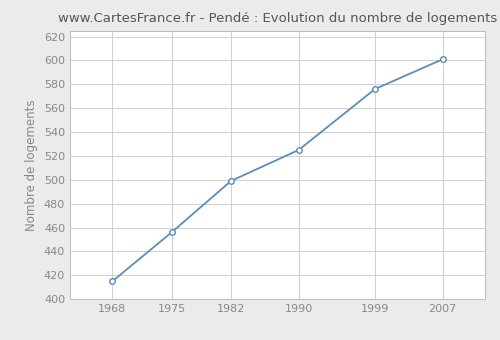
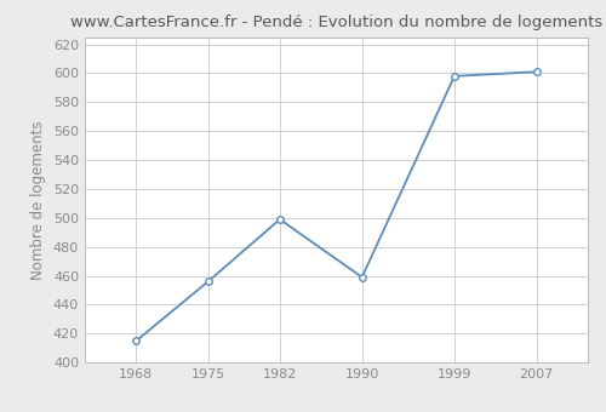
1990: 525 -> 459
1999: 576 -> 598
